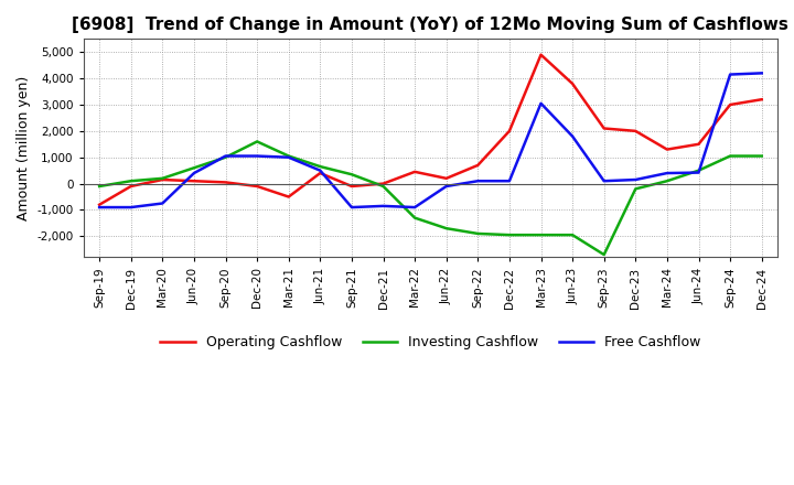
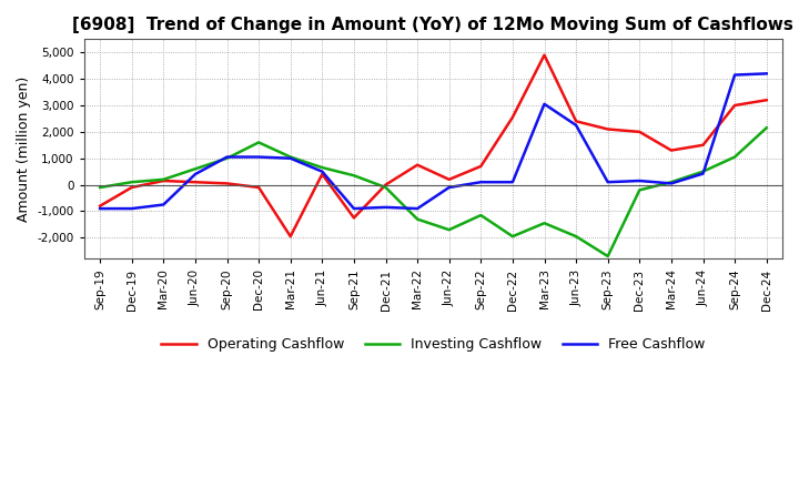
Operating Cashflow/Mar-21: -500 -> -1,950
Operating Cashflow/Sep-21: -100 -> -1,250
Operating Cashflow/Mar-22: 450 -> 750
Investing Cashflow/Sep-22: -1,900 -> -1,150
Operating Cashflow/Dec-22: 2,000 -> 2,550
Investing Cashflow/Mar-23: -1,950 -> -1,450
Operating Cashflow/Jun-23: 3,800 -> 2,400
Free Cashflow/Jun-23: 1,800 -> 2,250
Free Cashflow/Mar-24: 400 -> 50
Investing Cashflow/Dec-24: 1,050 -> 2,150
